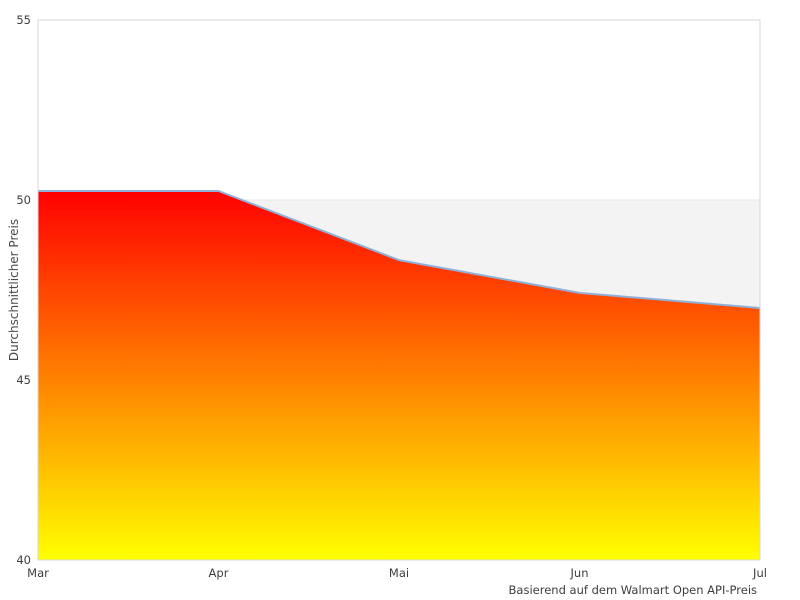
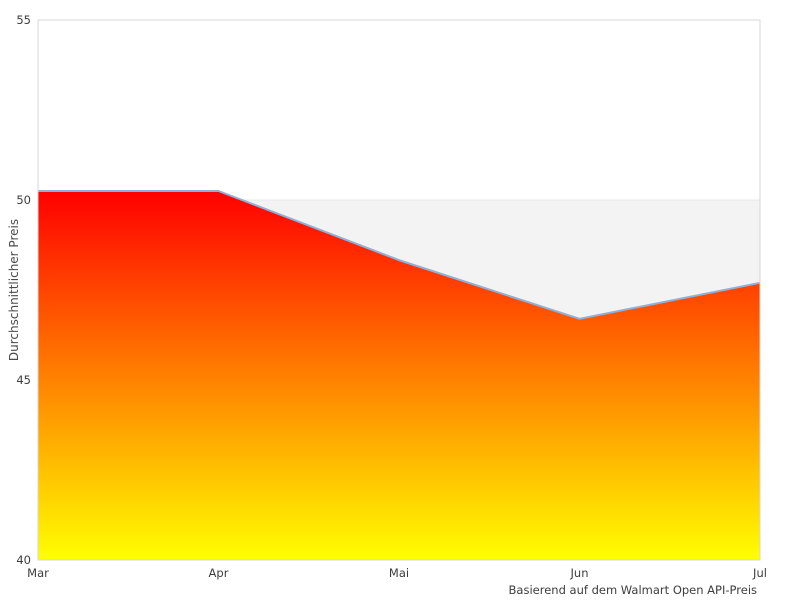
Jun: 47.4 -> 46.7
Jul: 47.0 -> 47.7
